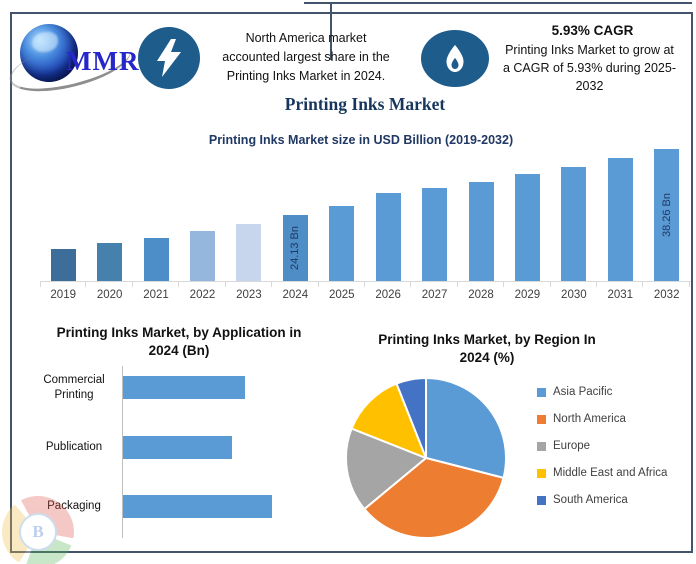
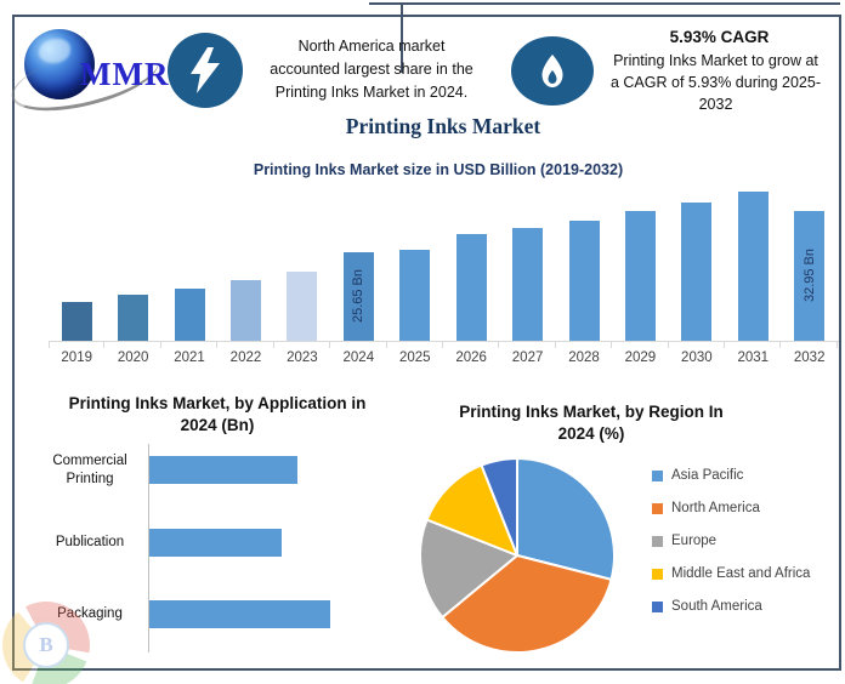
Printing Inks Market size in USD Billion (2019-2032)/2024: 24.13 -> 25.65
Printing Inks Market size in USD Billion (2019-2032)/2032: 38.26 -> 32.95
